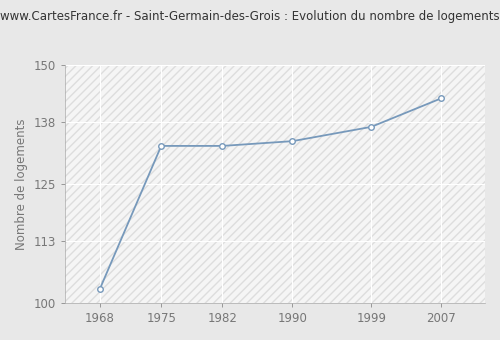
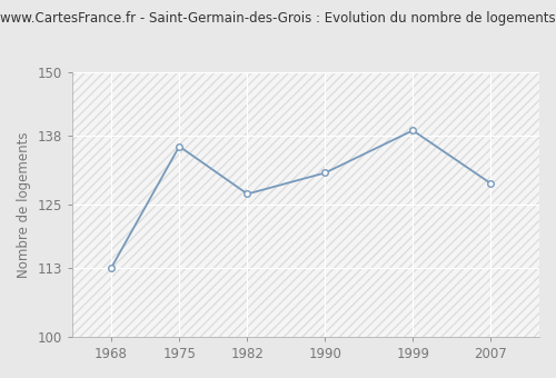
1968: 103 -> 113
1975: 133 -> 136
1982: 133 -> 127
1990: 134 -> 131
1999: 137 -> 139
2007: 143 -> 129
